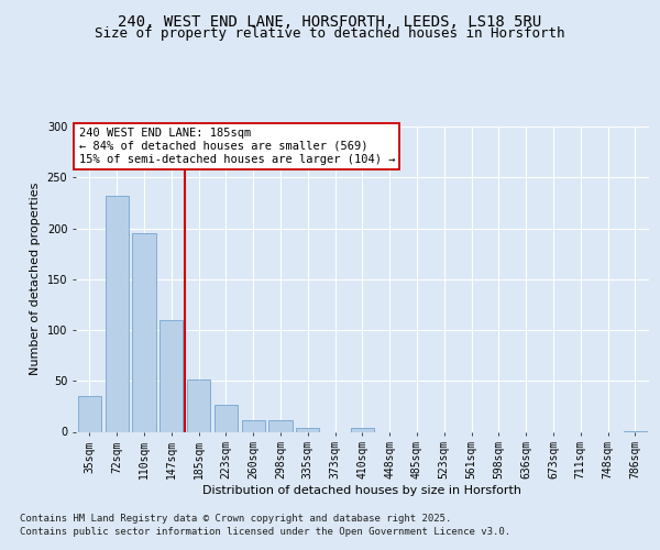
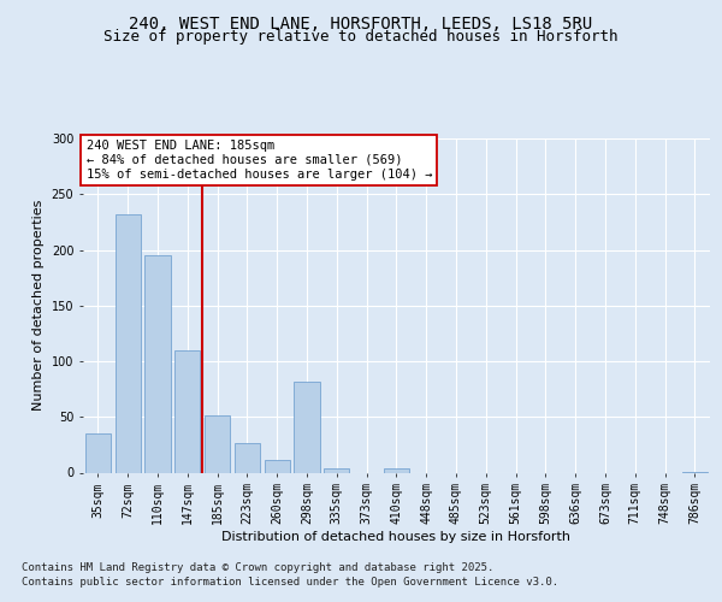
298sqm: 11 -> 82
